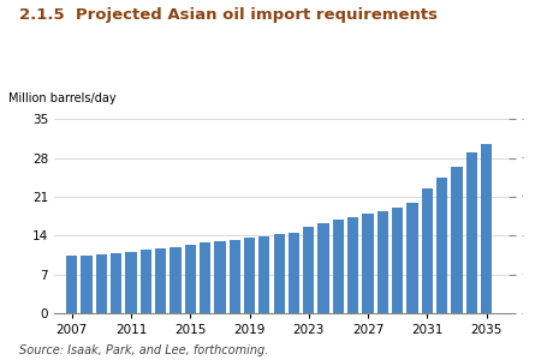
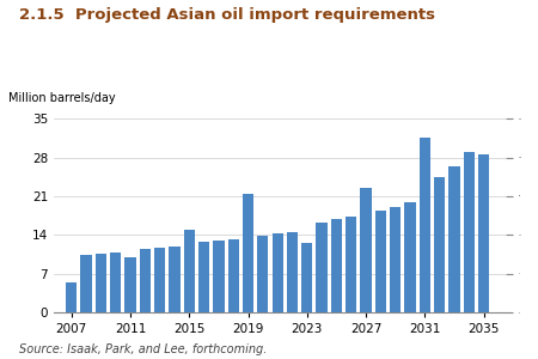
2007: 10.3 -> 5.5
2011: 11.1 -> 10.0
2015: 12.4 -> 15.0
2019: 13.6 -> 21.5
2023: 15.5 -> 12.5
2027: 17.9 -> 22.5
2031: 22.5 -> 31.5
2035: 30.5 -> 28.5
